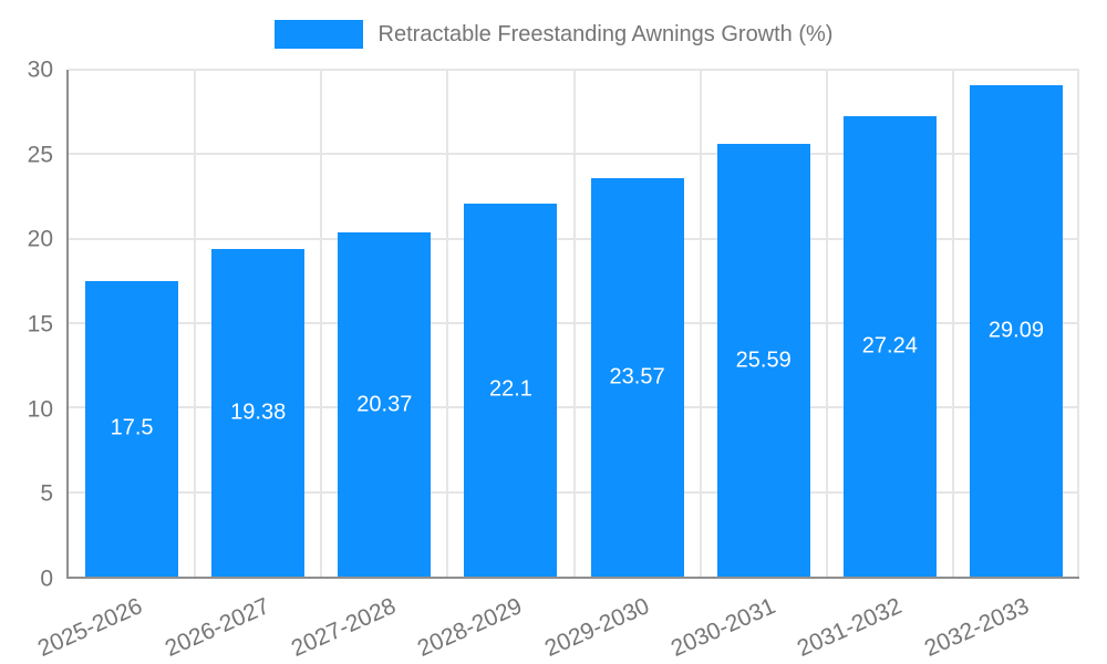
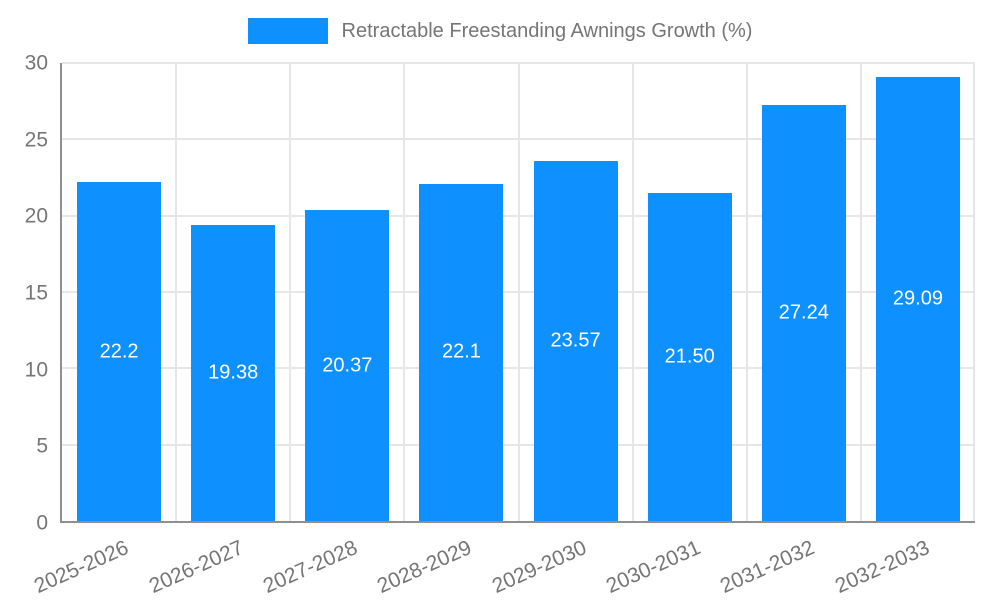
2025-2026: 17.5 -> 22.2
2030-2031: 25.59 -> 21.50
